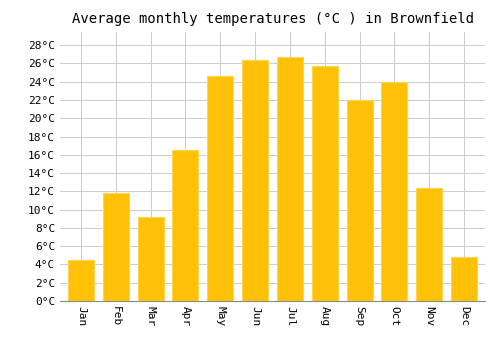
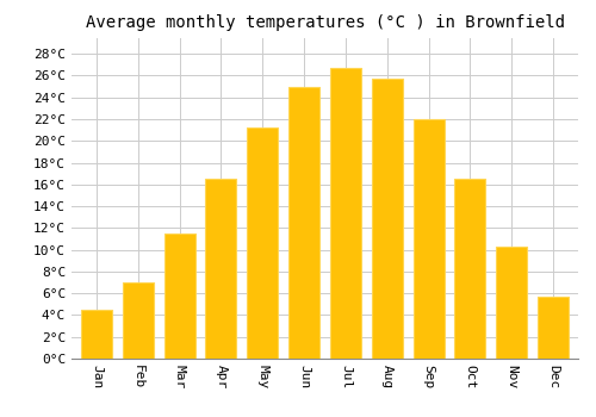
Feb: 11.8°C -> 7.0°C
Mar: 9.2°C -> 11.5°C
May: 24.6°C -> 21.2°C
Jun: 26.4°C -> 25.0°C
Oct: 24.0°C -> 16.5°C
Nov: 12.4°C -> 10.3°C
Dec: 4.8°C -> 5.7°C
